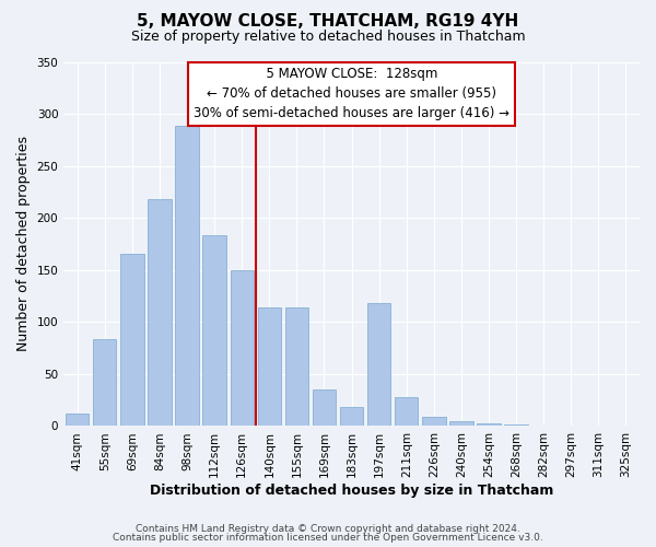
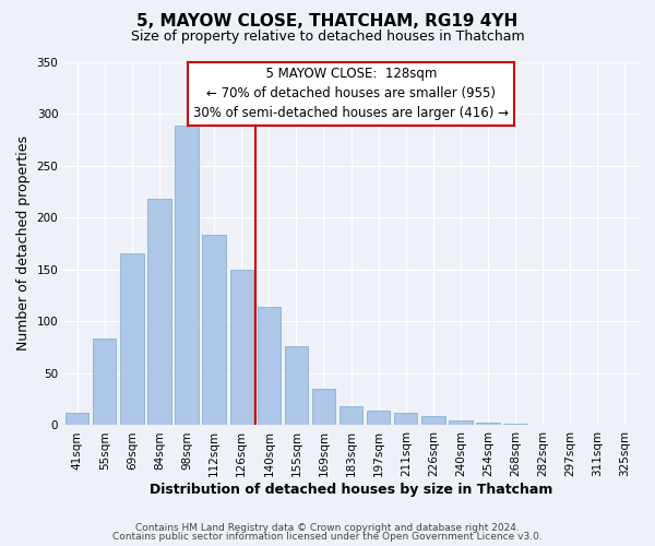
155sqm: 114 -> 76
197sqm: 118 -> 14
211sqm: 28 -> 12
